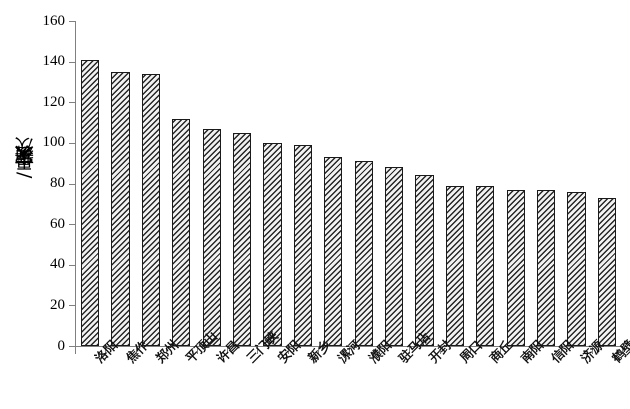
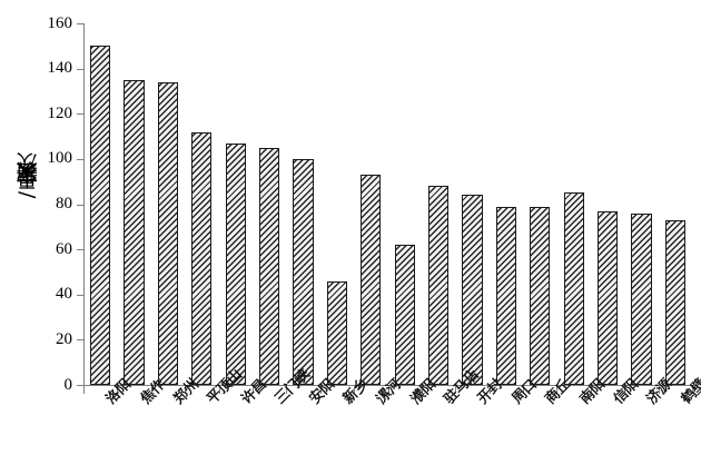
洛阳: 141 -> 150
新乡: 99 -> 46
濮阳: 91 -> 62
南阳: 77 -> 85
